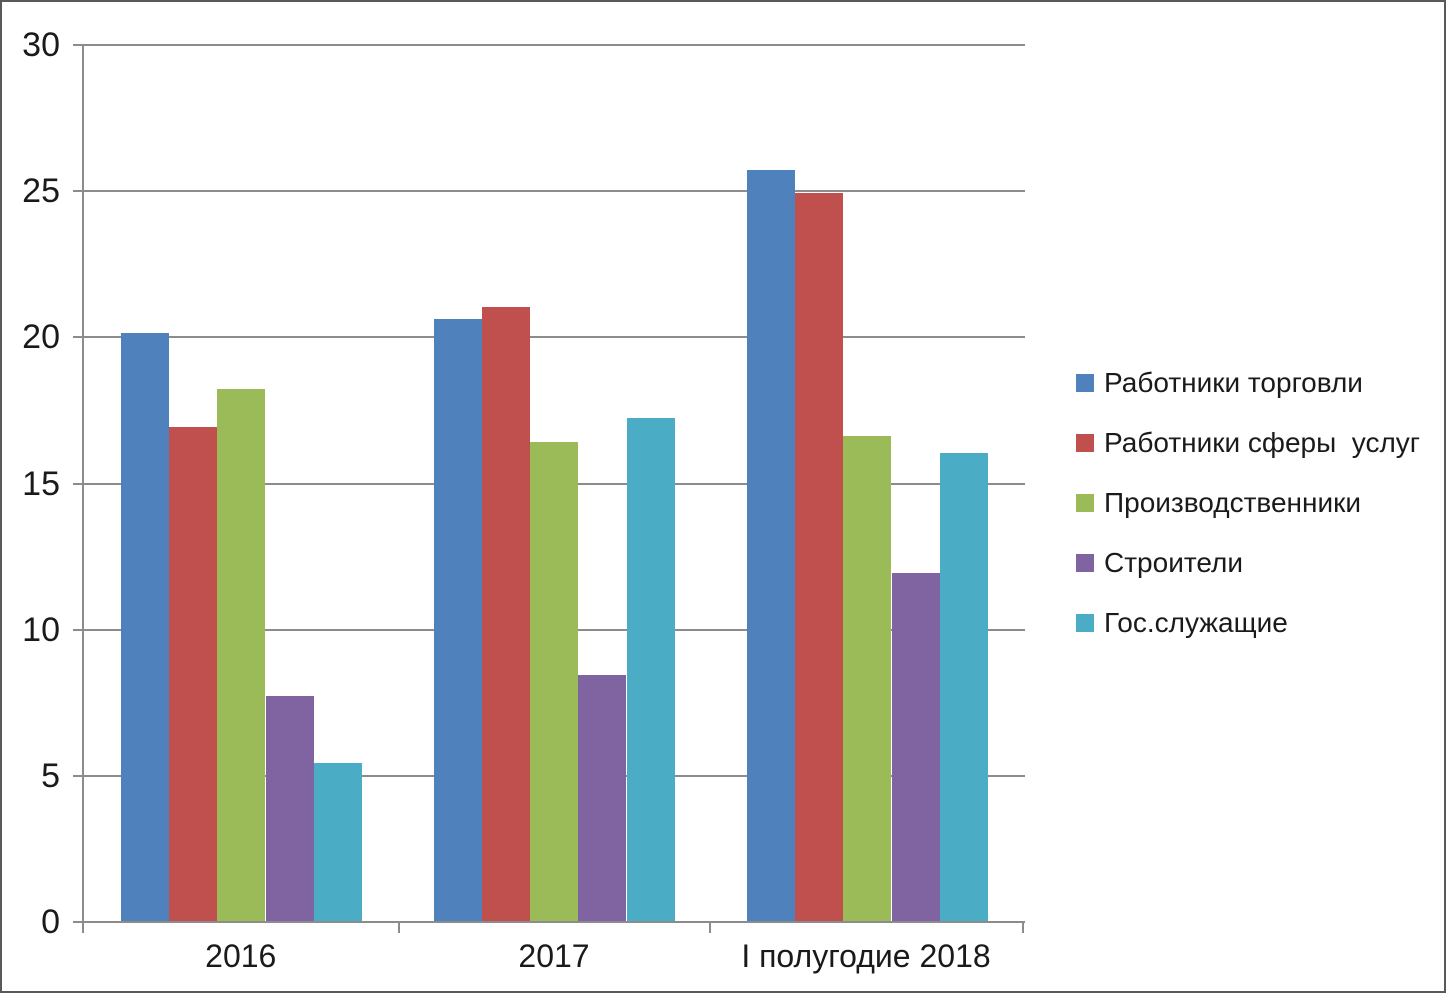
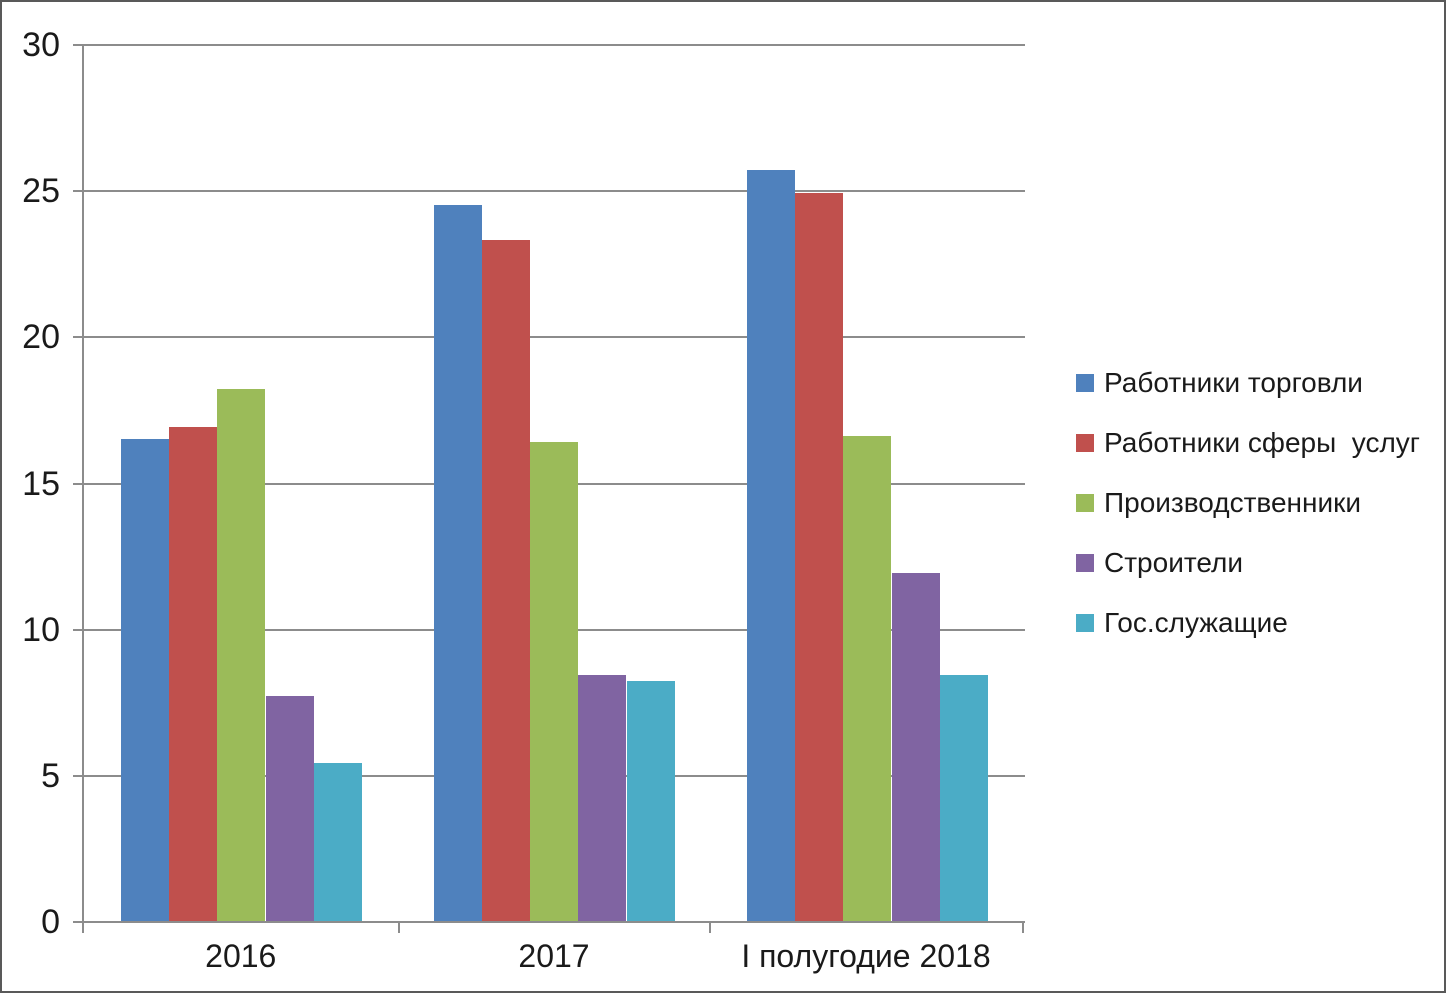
Работники торговли/2016: 20.1 -> 16.5
Работники торговли/2017: 20.6 -> 24.5
Работники сферы услуг/2017: 21.0 -> 23.3
Гос.служащие/2017: 17.2 -> 8.2
Гос.служащие/I полугодие 2018: 16.0 -> 8.4
